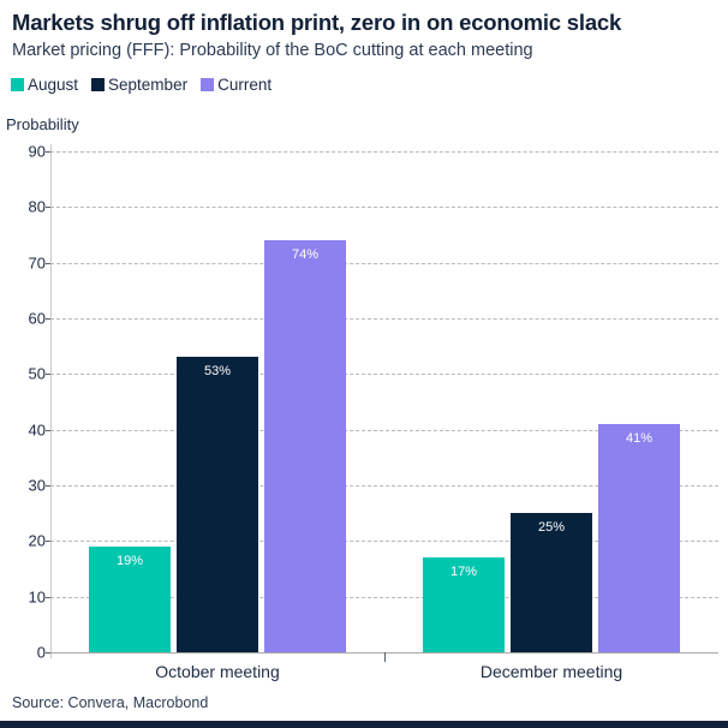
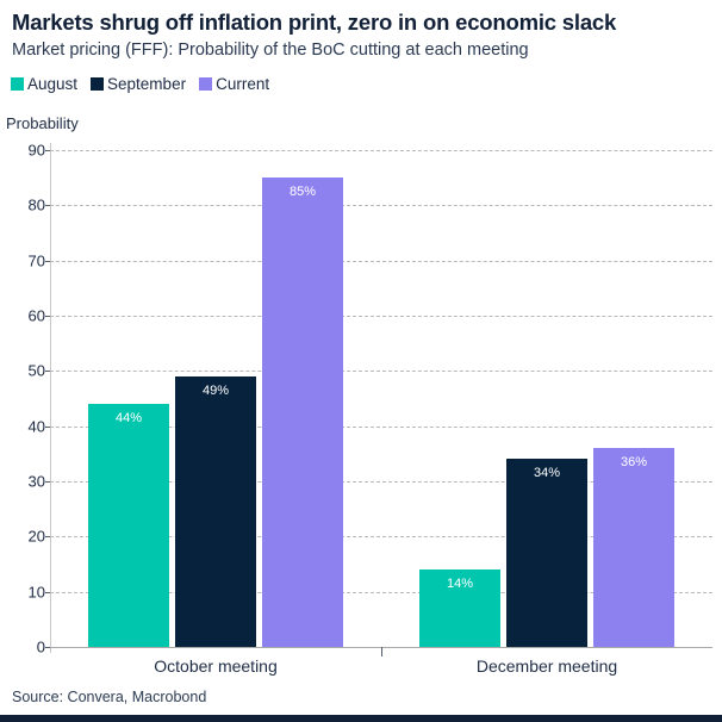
August/October meeting: 19% -> 44%
September/October meeting: 53% -> 49%
Current/October meeting: 74% -> 85%
August/December meeting: 17% -> 14%
September/December meeting: 25% -> 34%
Current/December meeting: 41% -> 36%
